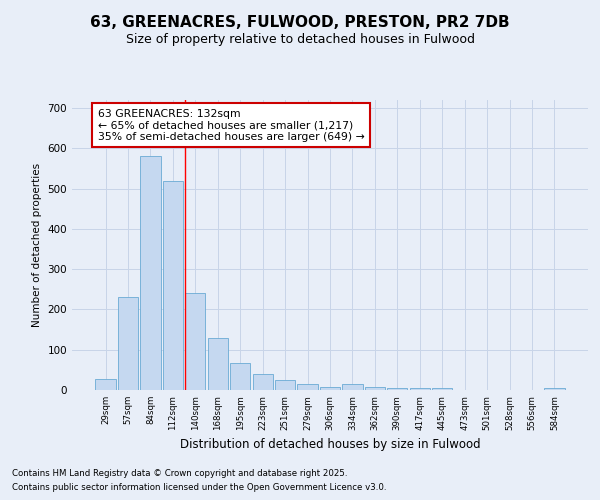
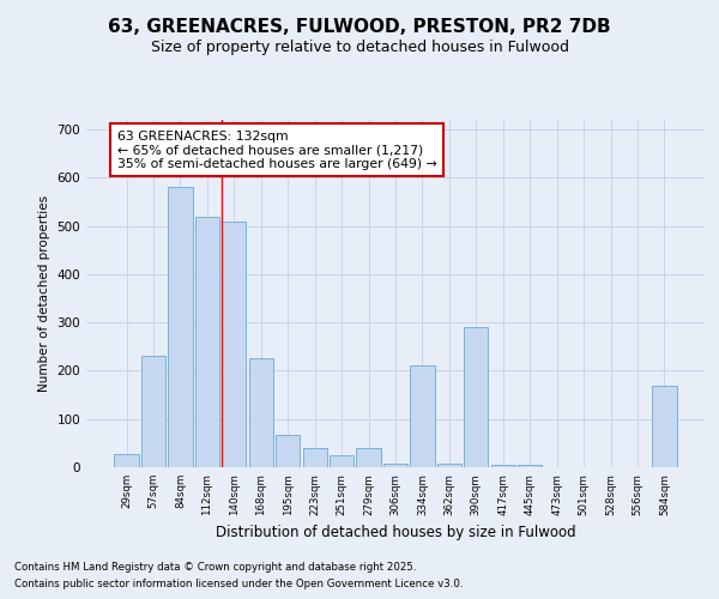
140sqm: 242 -> 510
168sqm: 128 -> 225
279sqm: 15 -> 40
334sqm: 15 -> 210
390sqm: 5 -> 290
584sqm: 5 -> 170
